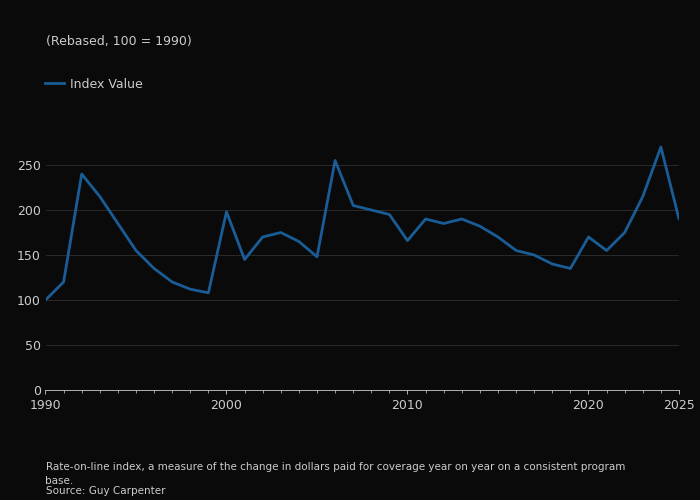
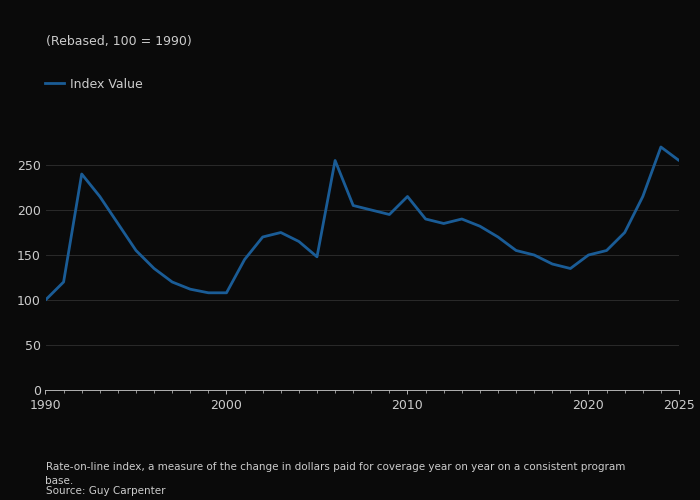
2000: 198 -> 108
2010: 166 -> 215
2020: 170 -> 150
2025: 190 -> 255
